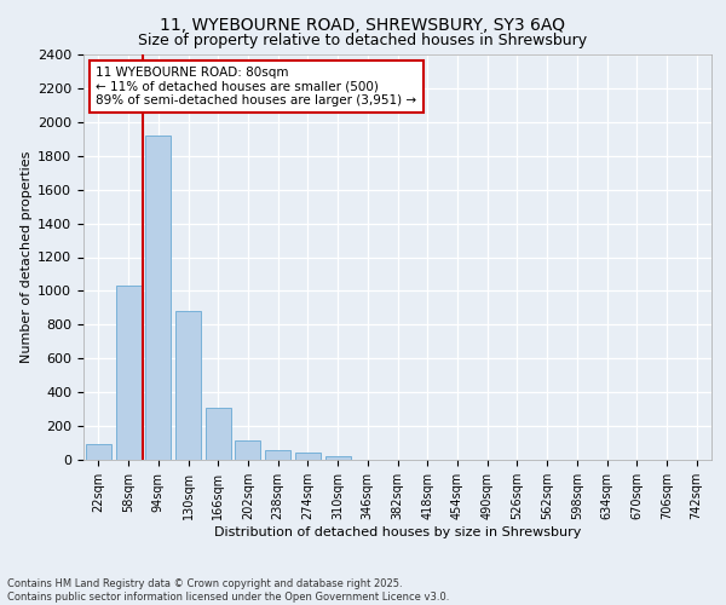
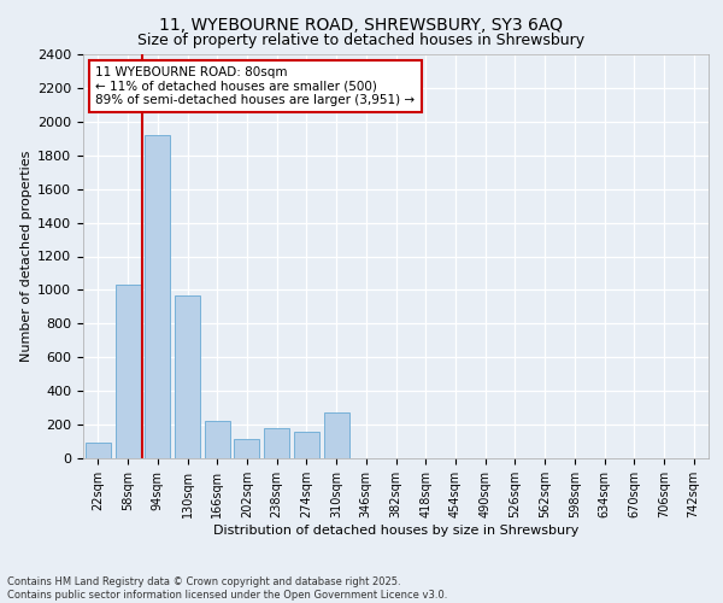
130sqm: 880 -> 970
166sqm: 310 -> 220
238sqm: 60 -> 180
274sqm: 40 -> 160
310sqm: 20 -> 270
